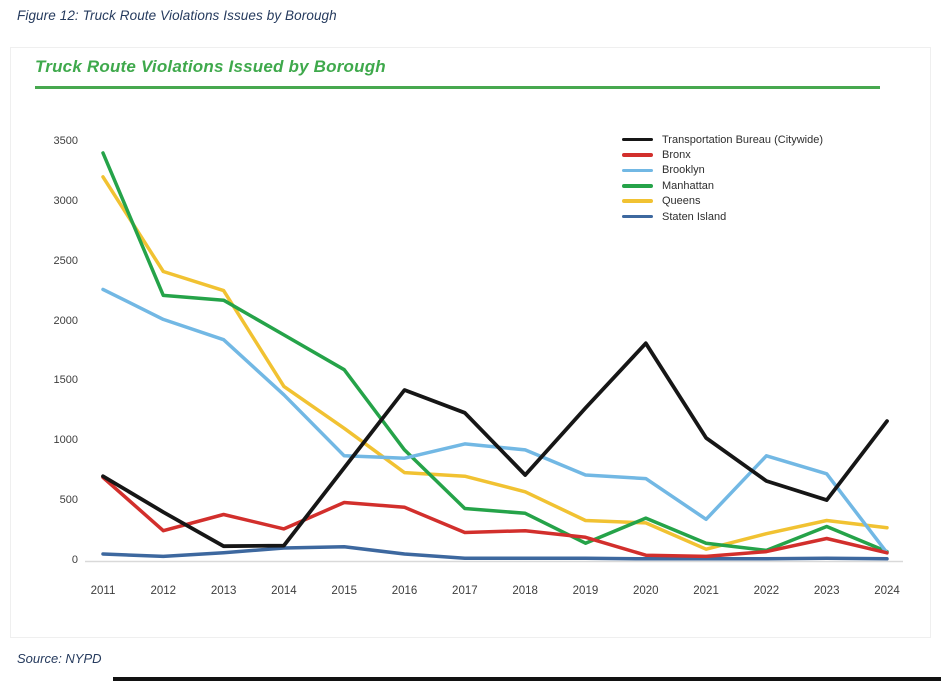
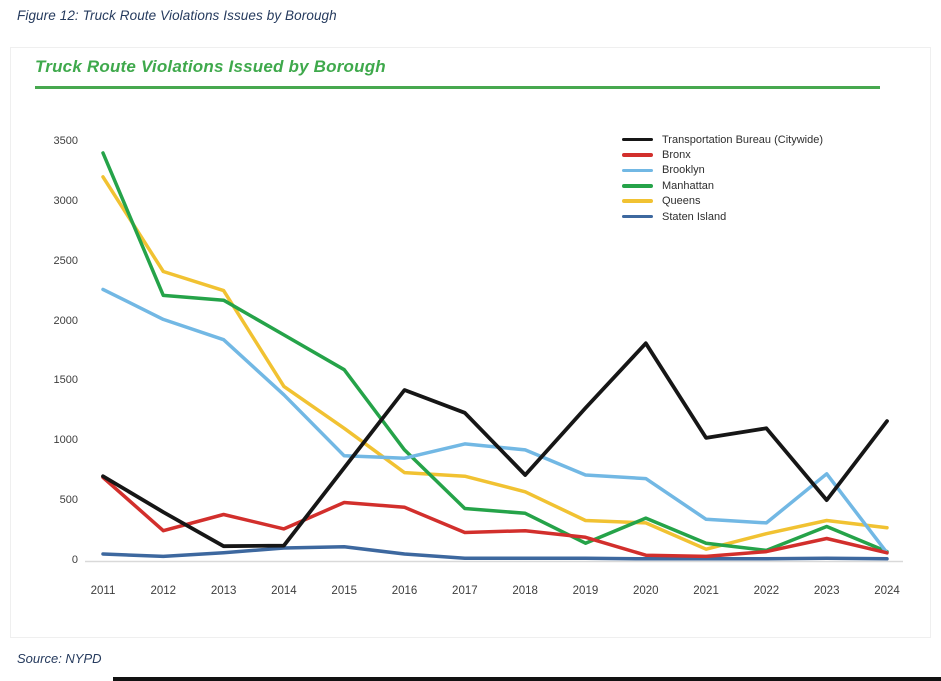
Transportation Bureau (Citywide)/2022: 660 -> 1100
Brooklyn/2022: 870 -> 310
